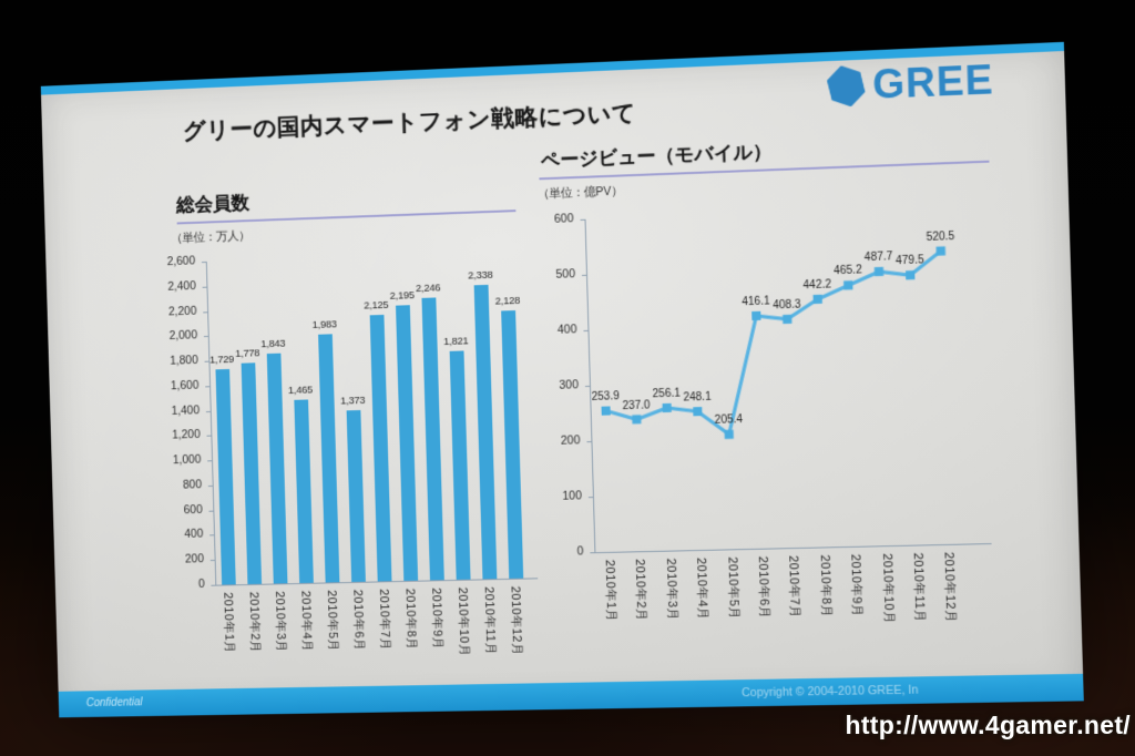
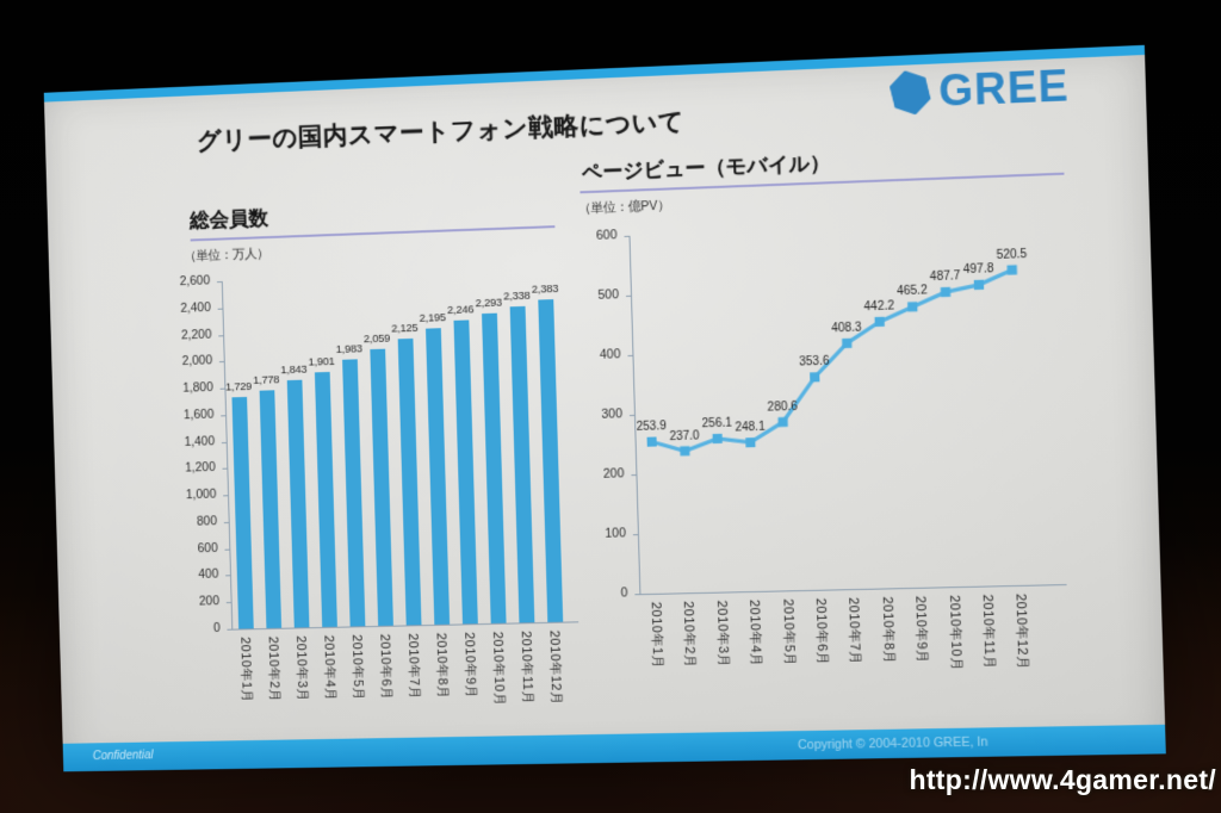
総会員数/2010年4月: 1,465 -> 1,901
総会員数/2010年6月: 1,373 -> 2,059
総会員数/2010年10月: 1,821 -> 2,293
総会員数/2010年12月: 2,128 -> 2,383
ページビュー（モバイル）/2010年5月: 205.4 -> 280.6
ページビュー（モバイル）/2010年6月: 416.1 -> 353.6
ページビュー（モバイル）/2010年11月: 479.5 -> 497.8
